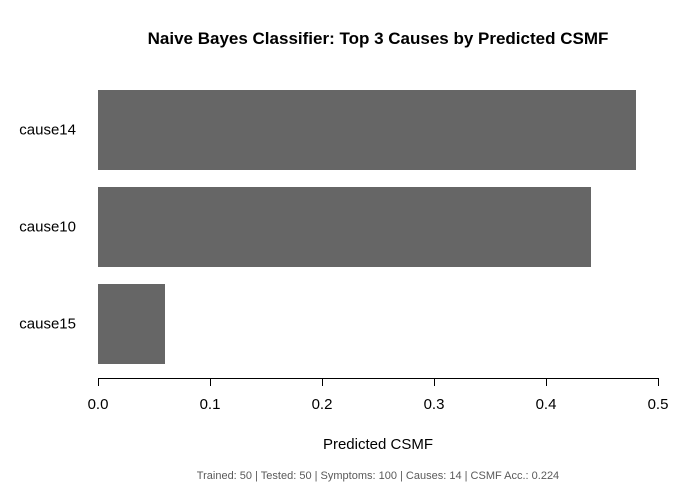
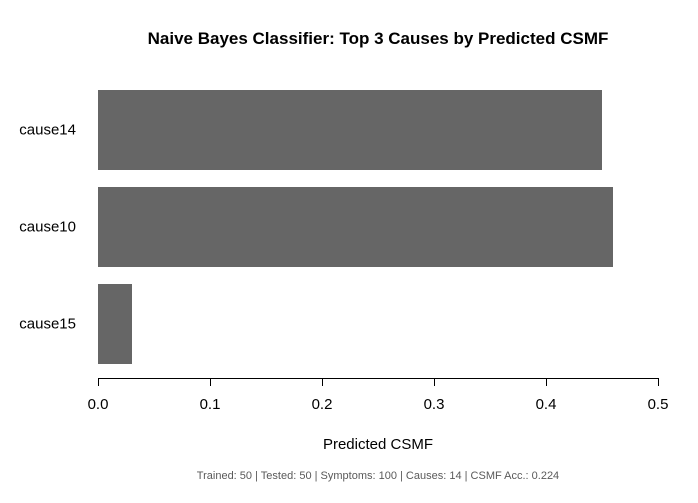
cause14: 0.48 -> 0.45
cause10: 0.44 -> 0.46
cause15: 0.06 -> 0.03
